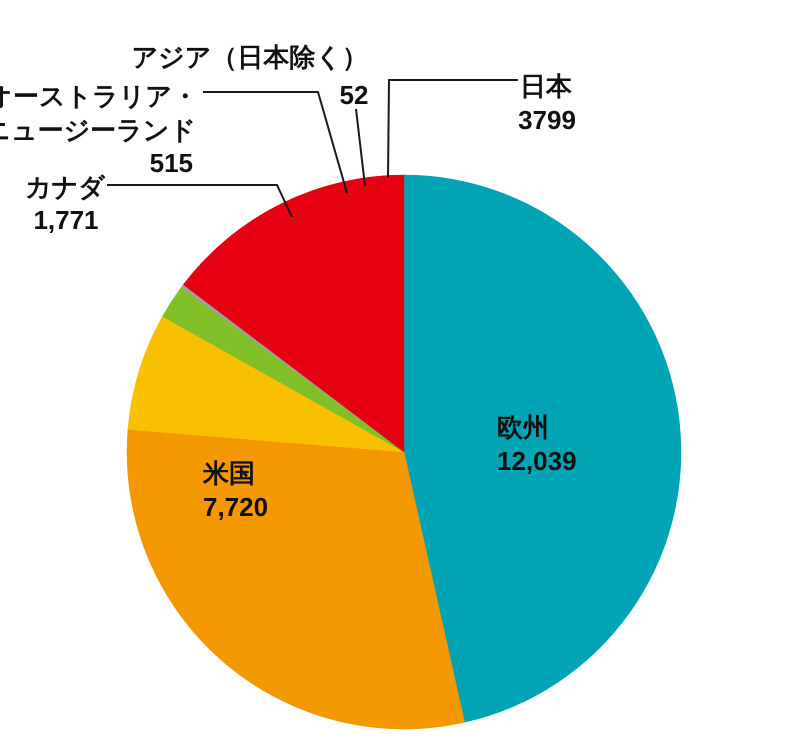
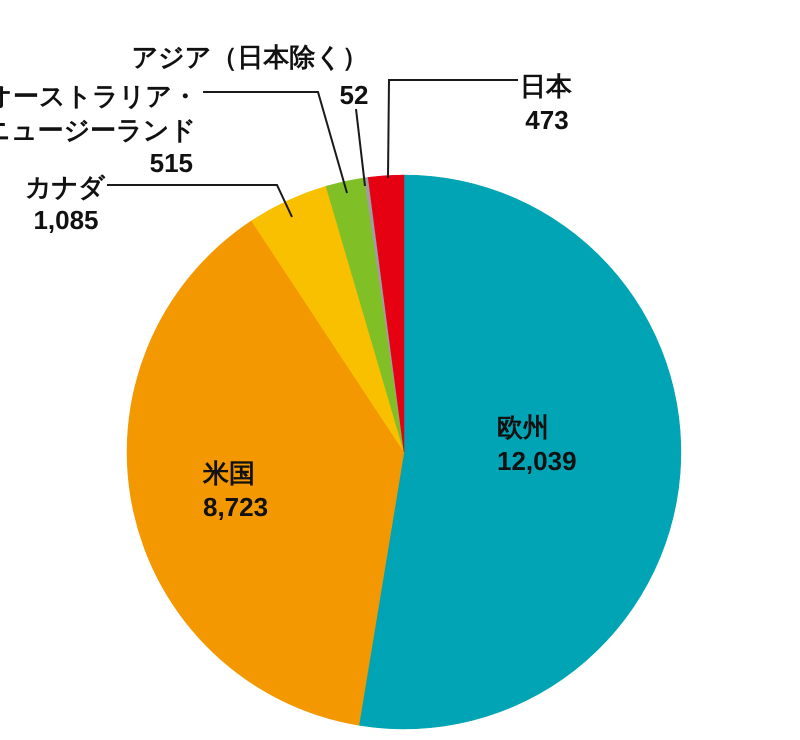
米国: 7,720 -> 8,723
カナダ: 1,771 -> 1,085
日本: 3799 -> 473
